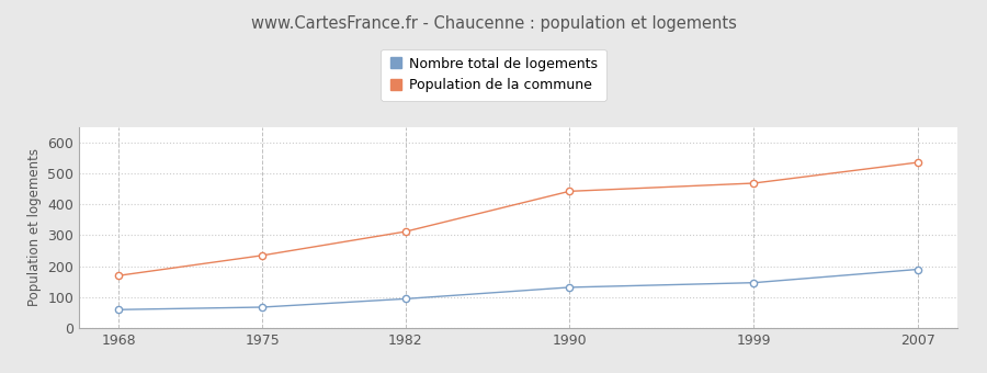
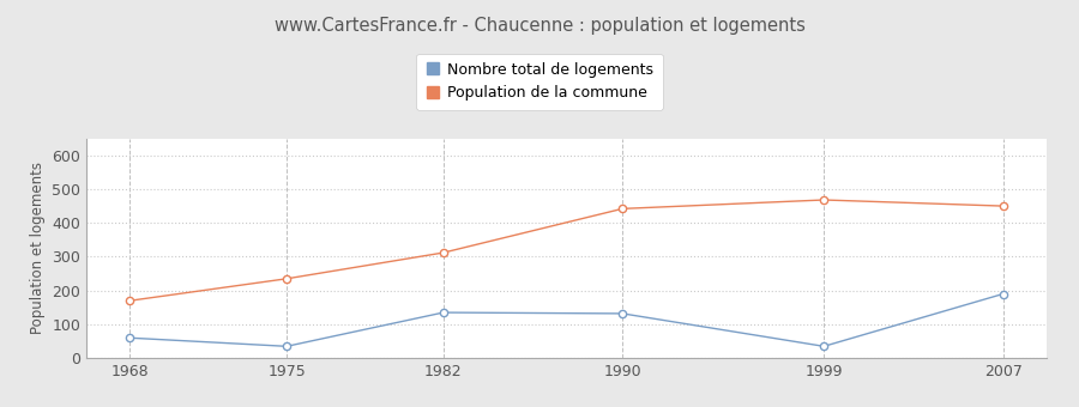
Nombre total de logements/1975: 68 -> 35
Nombre total de logements/1982: 95 -> 135
Nombre total de logements/1999: 147 -> 35
Population de la commune/2007: 535 -> 450
